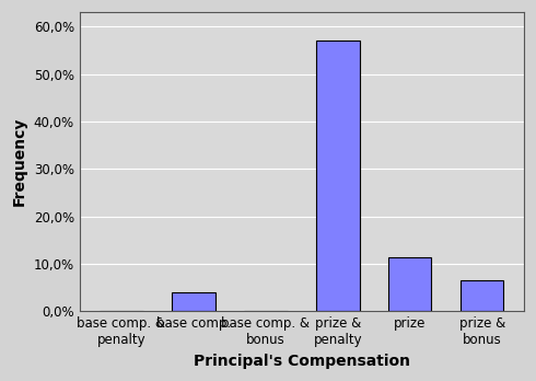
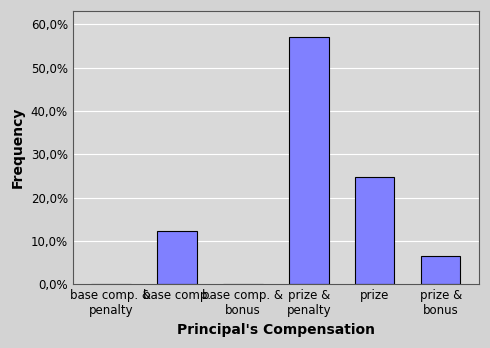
base comp.: 4,0% -> 12,3%
prize: 11,5% -> 24,7%
